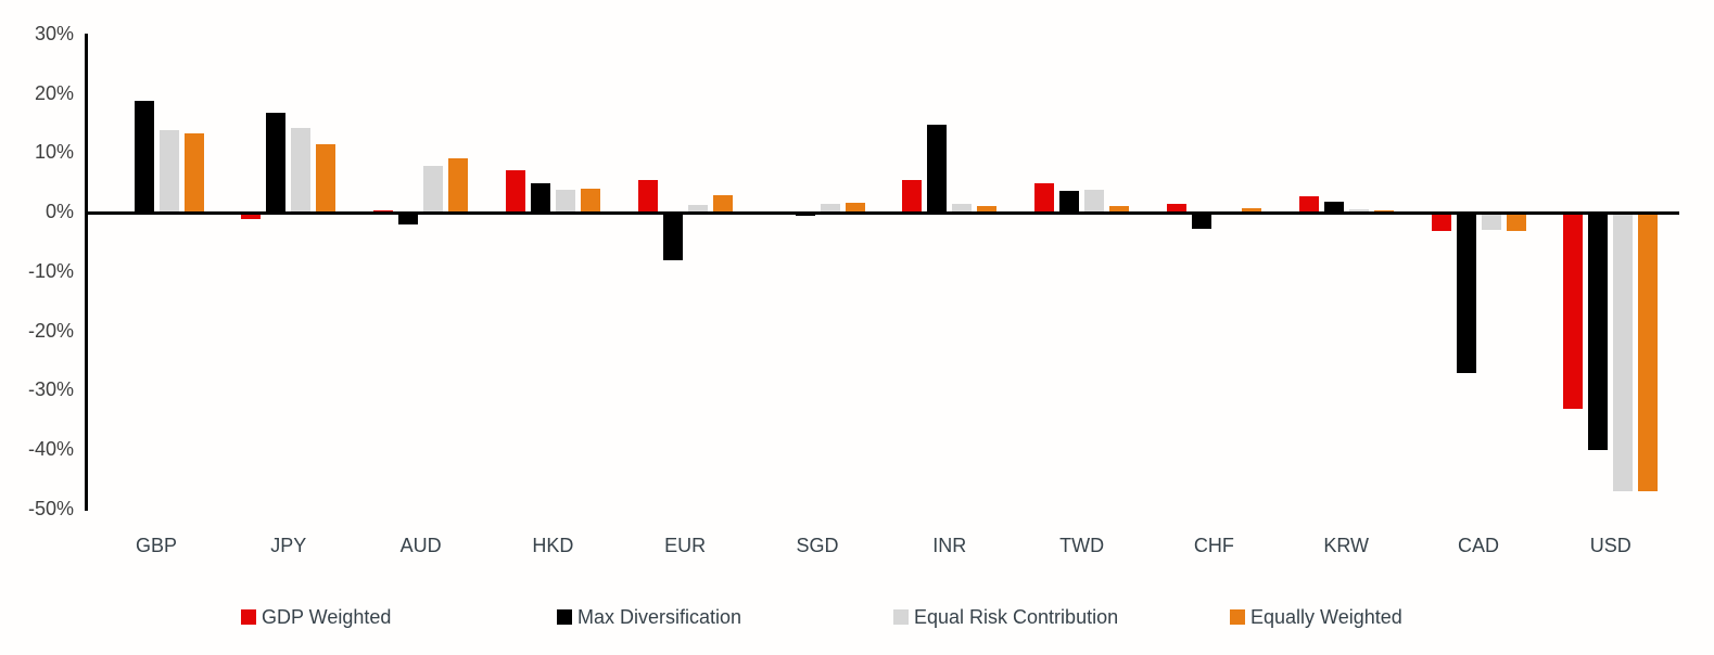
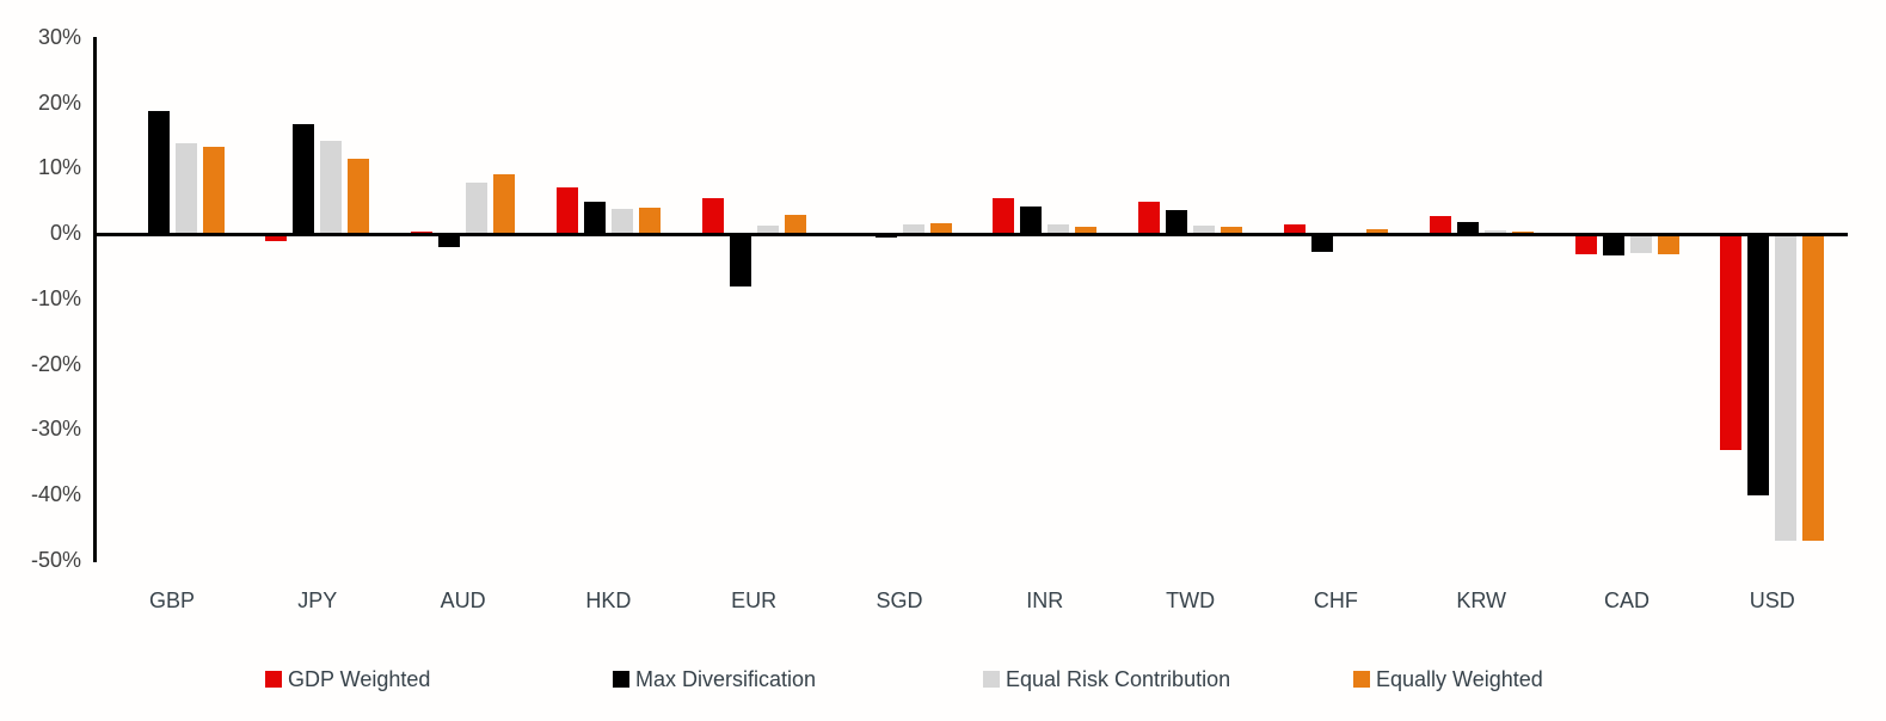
Max Diversification/INR: 15% -> 4%
Equal Risk Contribution/TWD: 4% -> 1%
Max Diversification/CAD: -27% -> -3%
